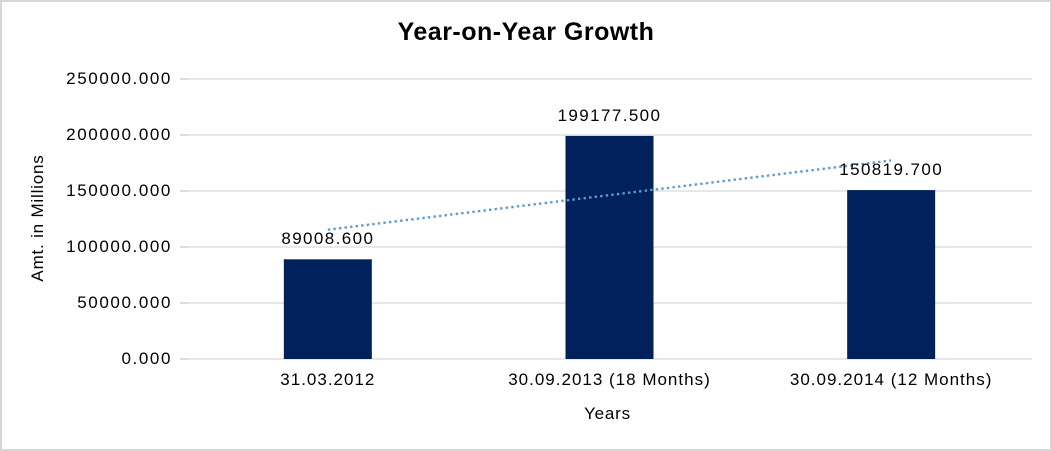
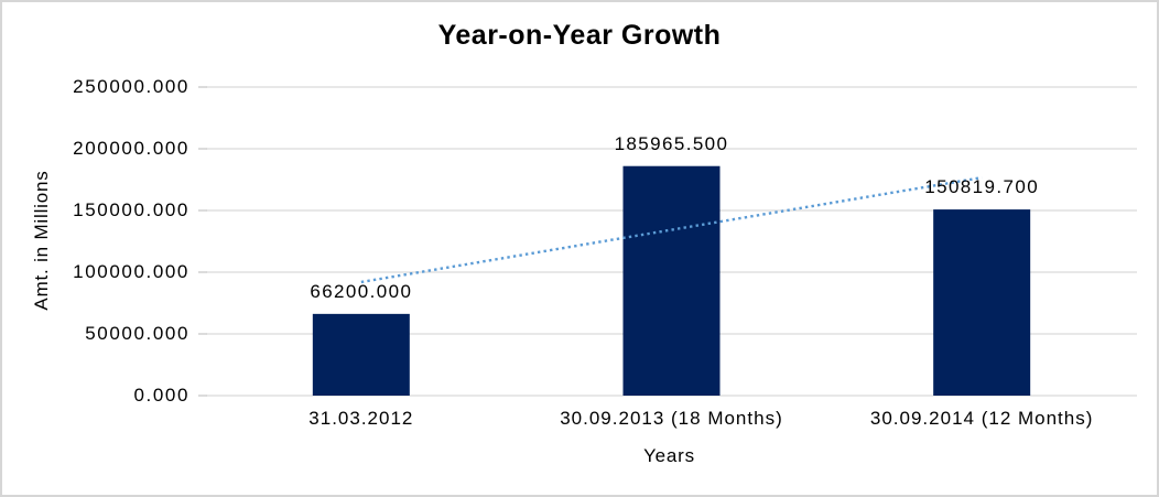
31.03.2012: 89008.600 -> 66200.000
30.09.2013 (18 Months): 199177.500 -> 185965.500
